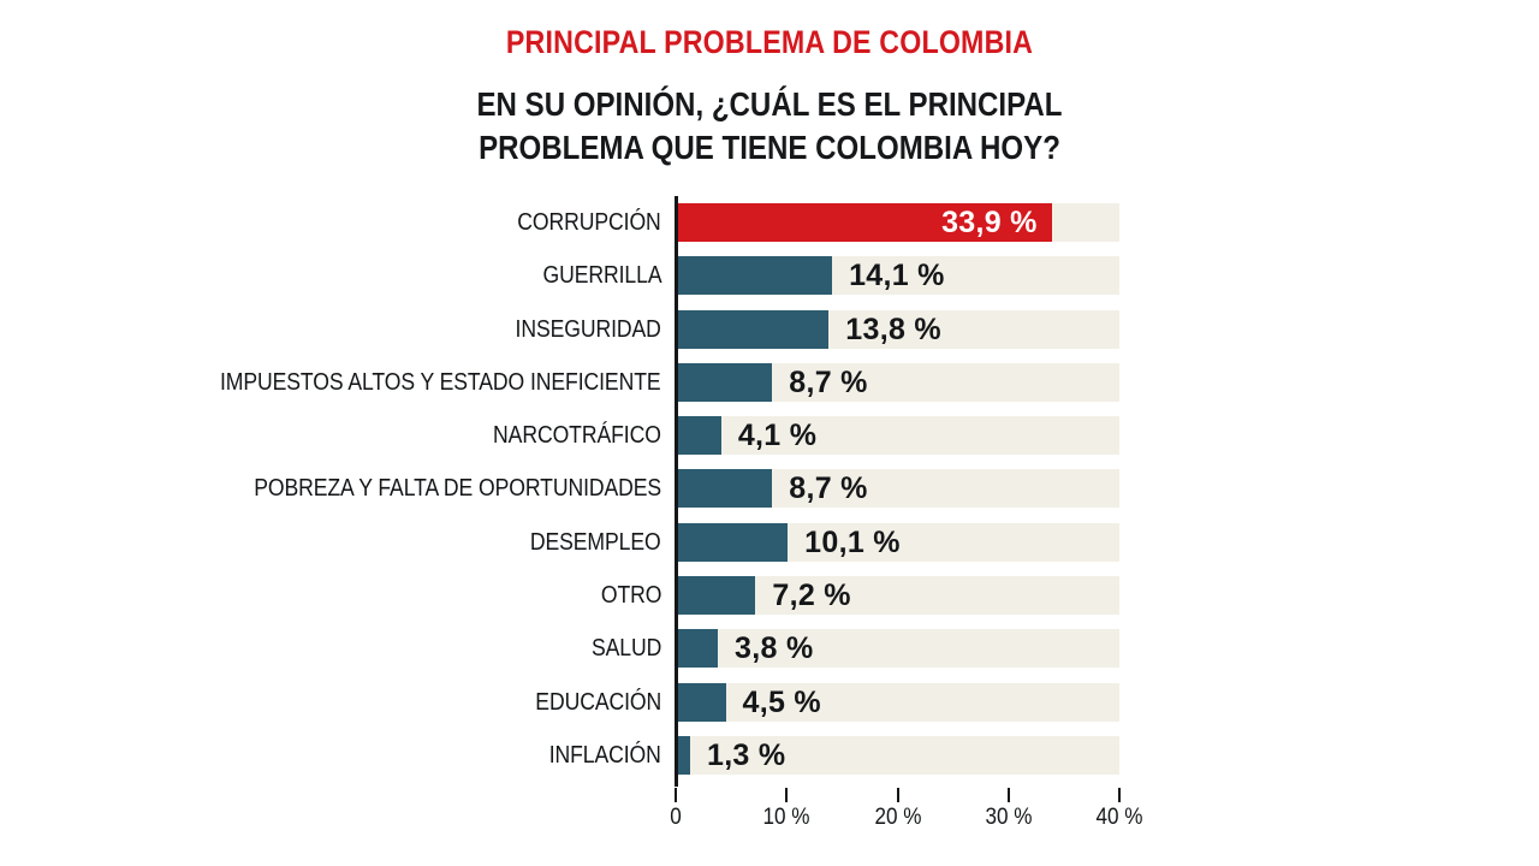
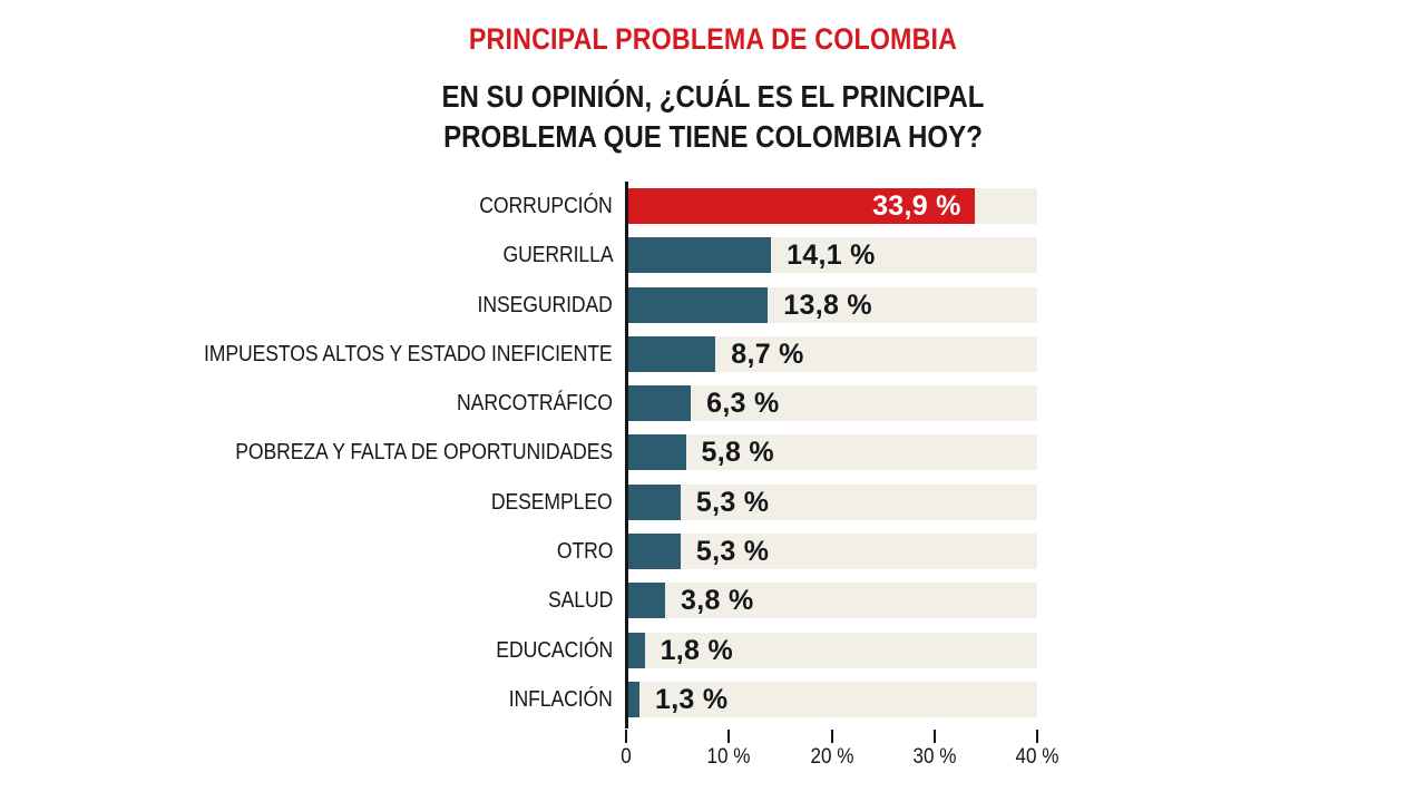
NARCOTRÁFICO: 4,1 -> 6,3
POBREZA Y FALTA DE OPORTUNIDADES: 8,7 -> 5,8
DESEMPLEO: 10,1 -> 5,3
OTRO: 7,2 -> 5,3
EDUCACIÓN: 4,5 -> 1,8
